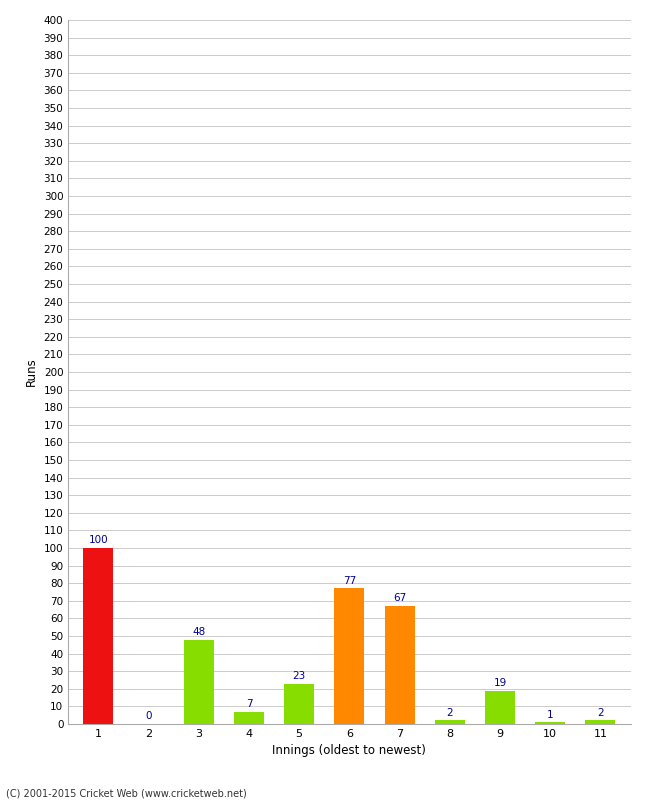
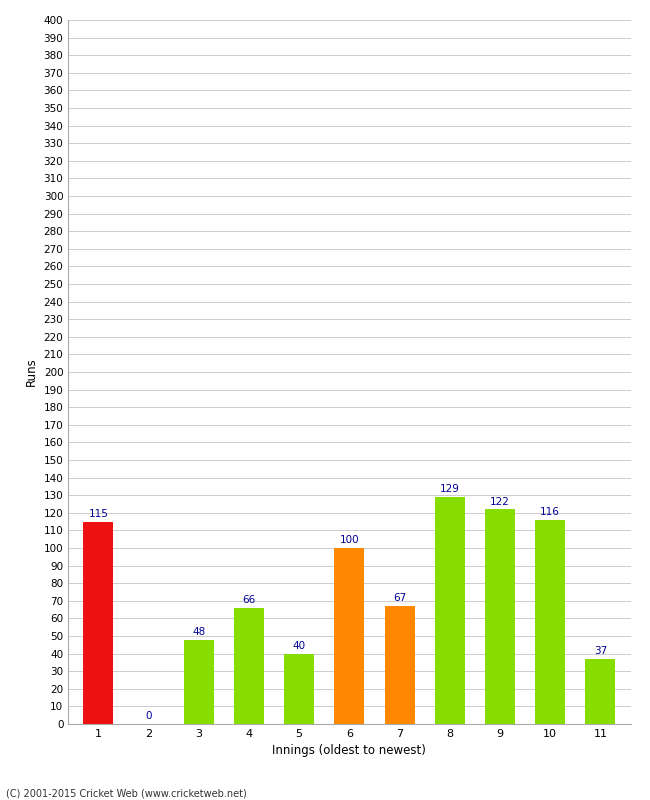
1: 100 -> 115
4: 7 -> 66
5: 23 -> 40
6: 77 -> 100
8: 2 -> 129
9: 19 -> 122
10: 1 -> 116
11: 2 -> 37
